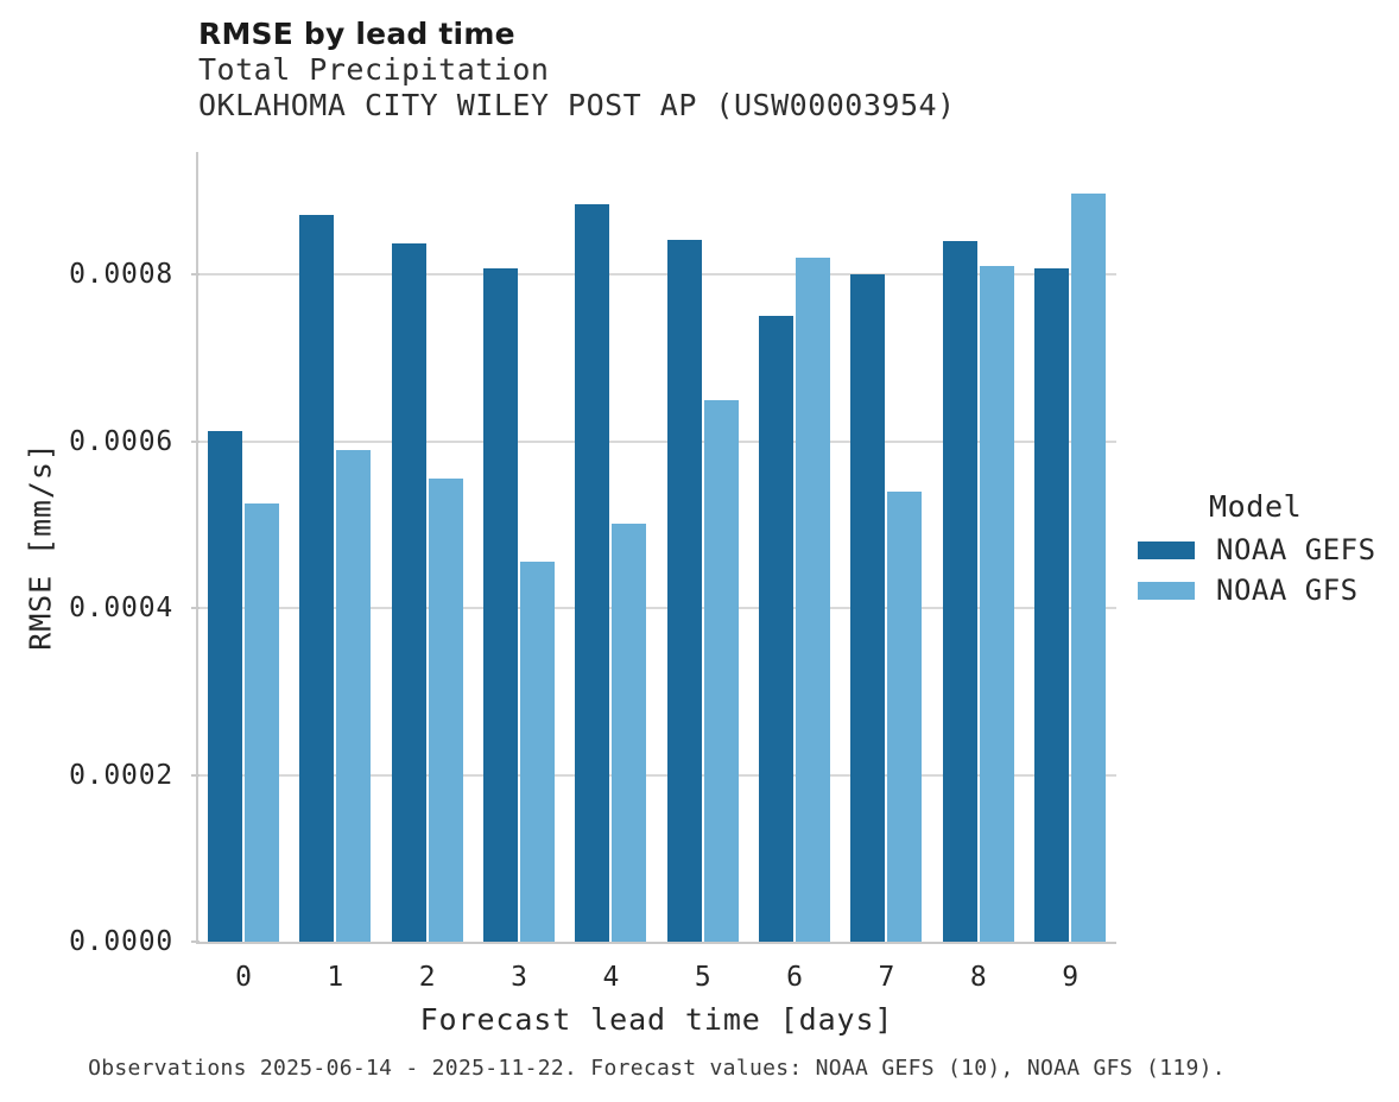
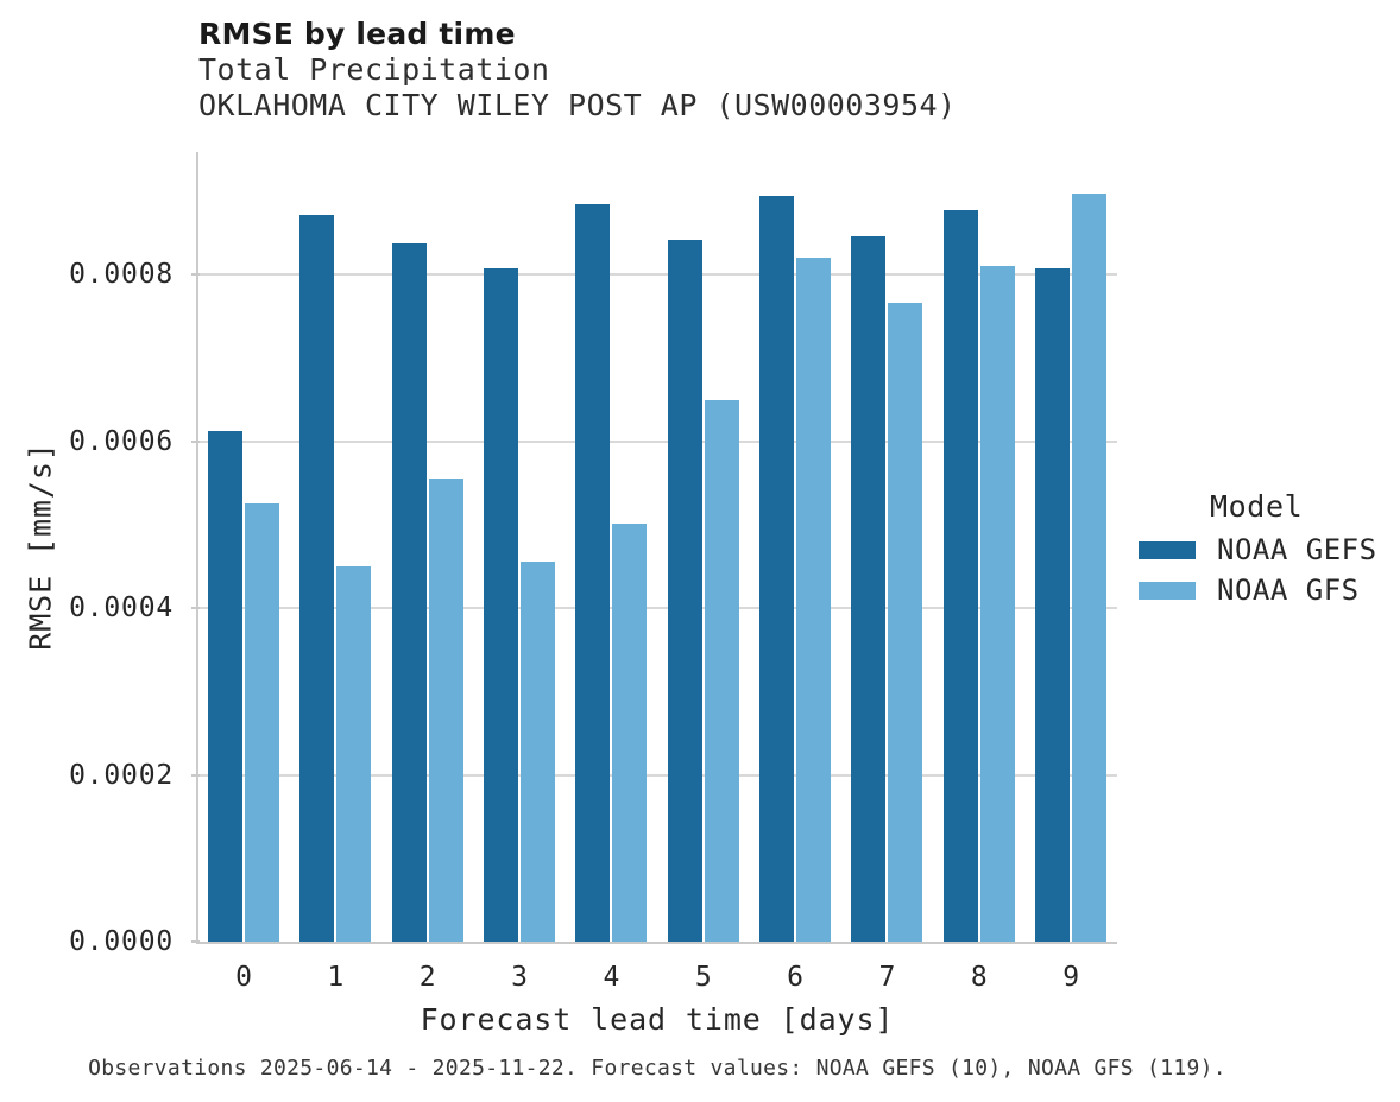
NOAA GFS/1: 0.00059 -> 0.00045
NOAA GEFS/6: 0.00075 -> 0.00089
NOAA GEFS/7: 0.00080 -> 0.00085
NOAA GFS/7: 0.00054 -> 0.00077
NOAA GEFS/8: 0.00084 -> 0.00088
